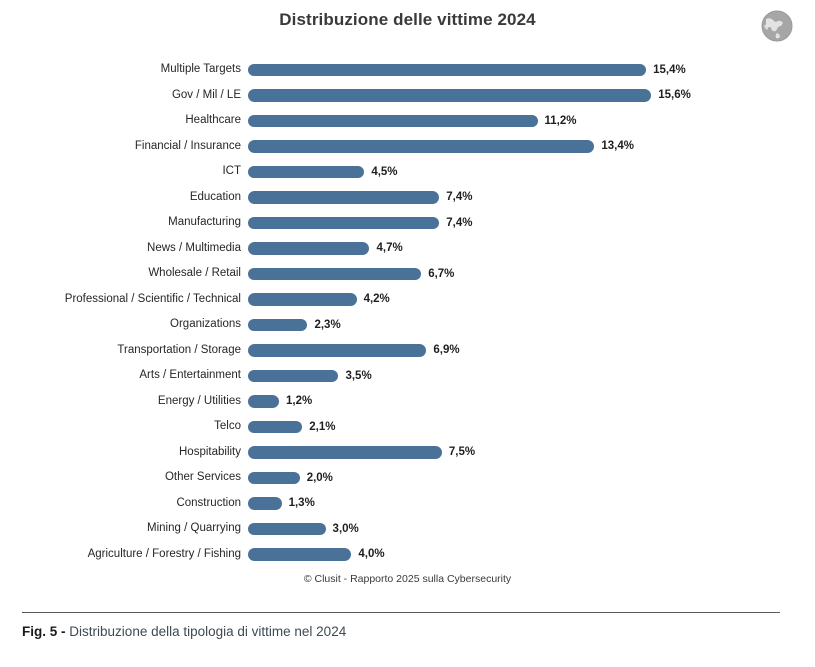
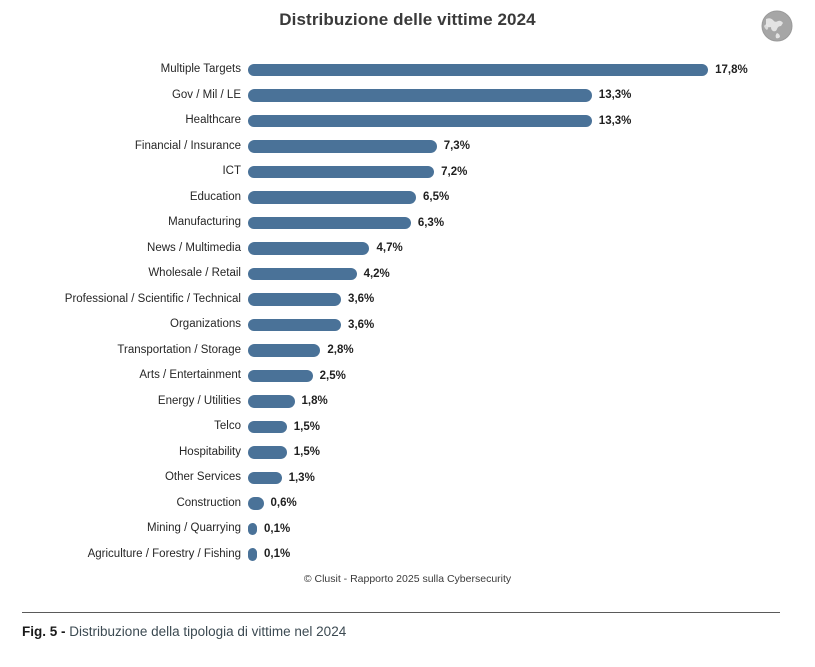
Multiple Targets: 15,4% -> 17,8%
Gov / Mil / LE: 15,6% -> 13,3%
Healthcare: 11,2% -> 13,3%
Financial / Insurance: 13,4% -> 7,3%
ICT: 4,5% -> 7,2%
Education: 7,4% -> 6,5%
Manufacturing: 7,4% -> 6,3%
Wholesale / Retail: 6,7% -> 4,2%
Professional / Scientific / Technical: 4,2% -> 3,6%
Organizations: 2,3% -> 3,6%
Transportation / Storage: 6,9% -> 2,8%
Arts / Entertainment: 3,5% -> 2,5%
Energy / Utilities: 1,2% -> 1,8%
Telco: 2,1% -> 1,5%
Hospitability: 7,5% -> 1,5%
Other Services: 2,0% -> 1,3%
Construction: 1,3% -> 0,6%
Mining / Quarrying: 3,0% -> 0,1%
Agriculture / Forestry / Fishing: 4,0% -> 0,1%
